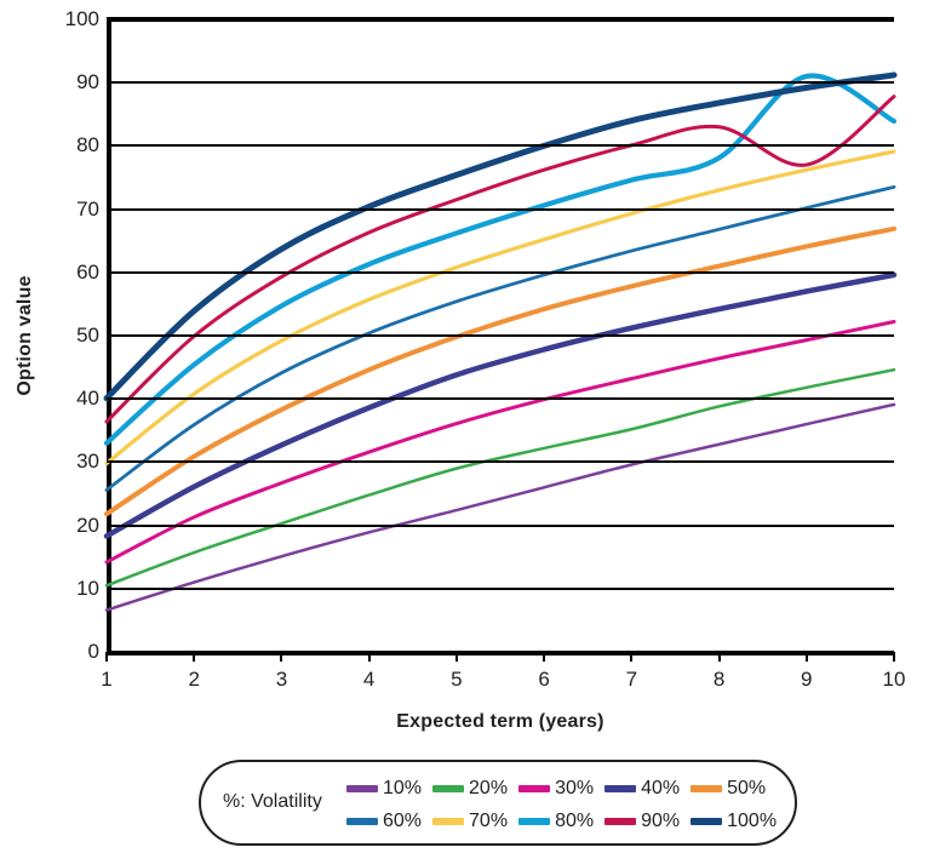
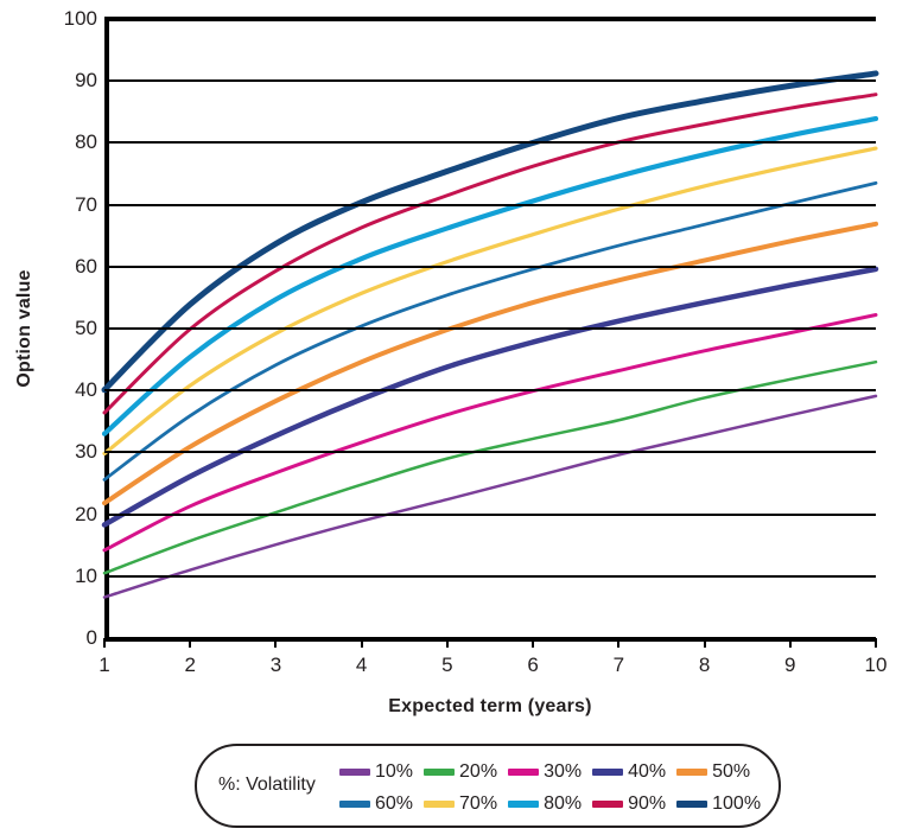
80%/9: 91 -> 81
90%/9: 77 -> 86
